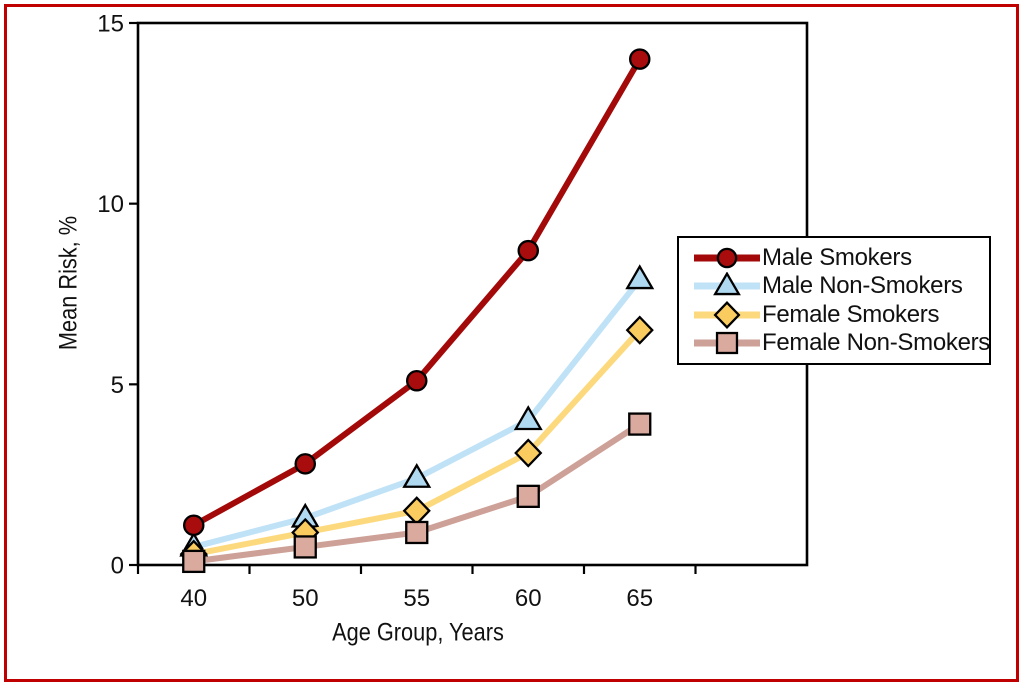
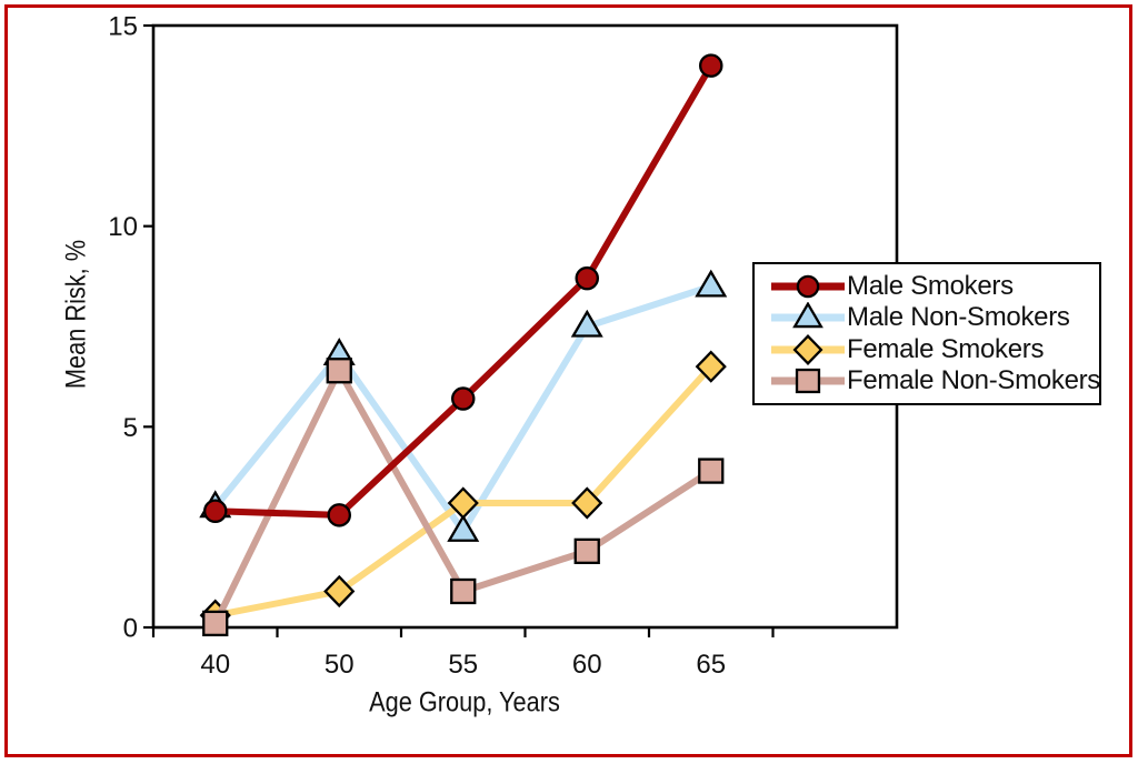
Male Smokers/40: 1.1 -> 2.9
Male Non-Smokers/40: 0.5 -> 3.0
Male Non-Smokers/50: 1.3 -> 6.8
Female Non-Smokers/50: 0.5 -> 6.4
Male Smokers/55: 5.1 -> 5.7
Female Smokers/55: 1.5 -> 3.1
Male Non-Smokers/60: 4.0 -> 7.5
Male Non-Smokers/65: 7.9 -> 8.5
